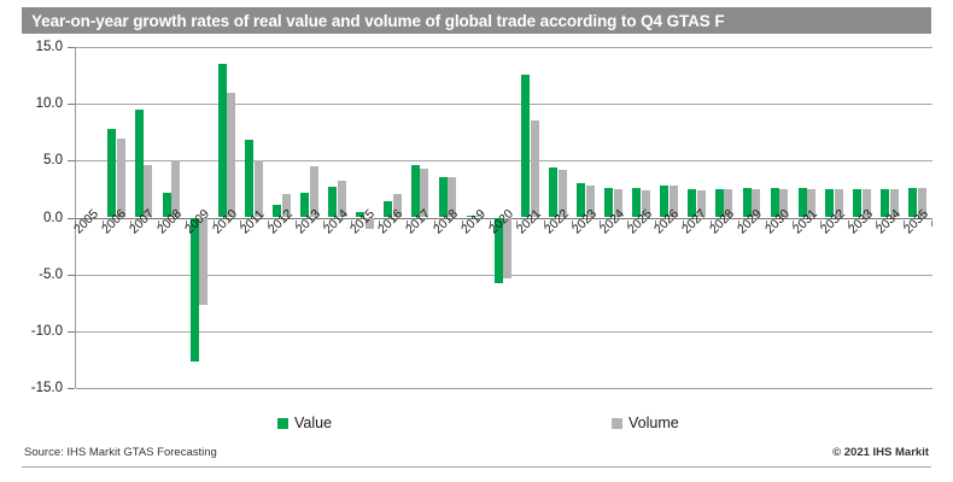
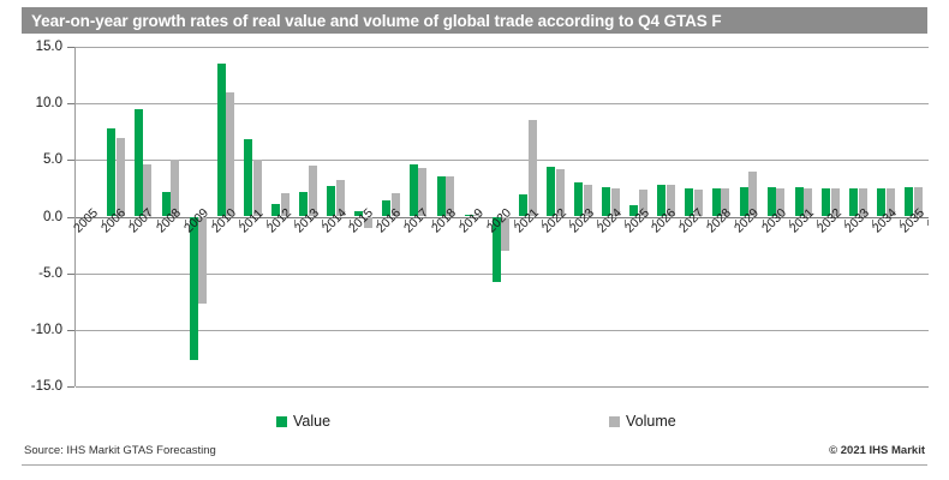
Volume/2020: -5 -> -3
Value/2021: 13 -> 2
Value/2025: 3 -> 1
Volume/2029: 2 -> 4
